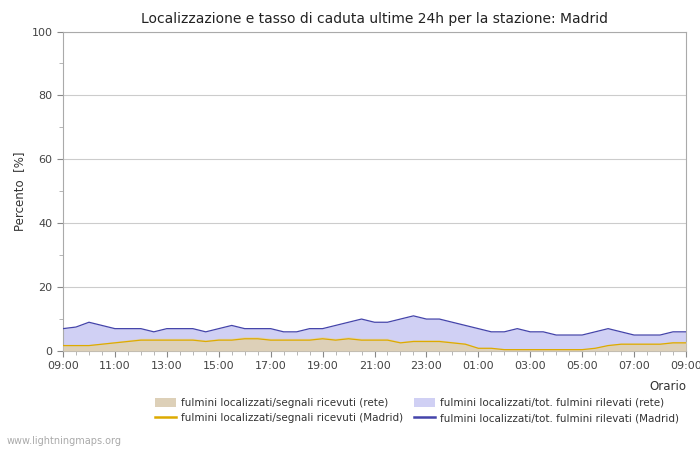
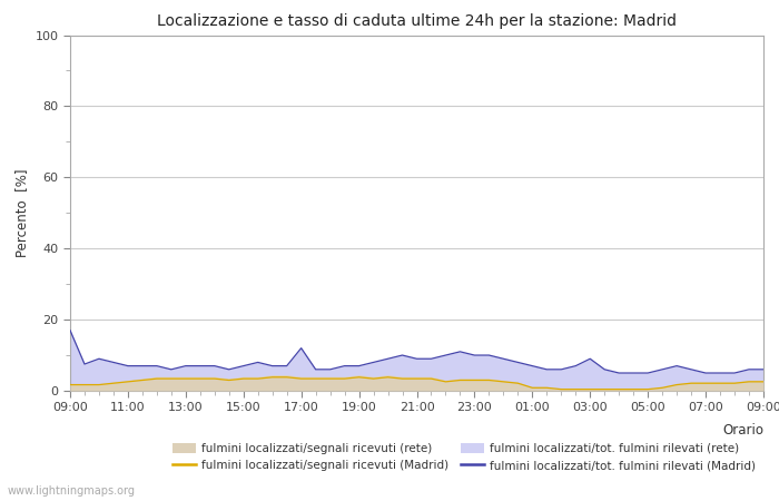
fulmini localizzati/tot. fulmini rilevati (Madrid)/09:00: 7.0 -> 17.0
fulmini localizzati/tot. fulmini rilevati (Madrid)/17:00: 7.0 -> 12.0
fulmini localizzati/tot. fulmini rilevati (Madrid)/03:00: 6.0 -> 9.0
